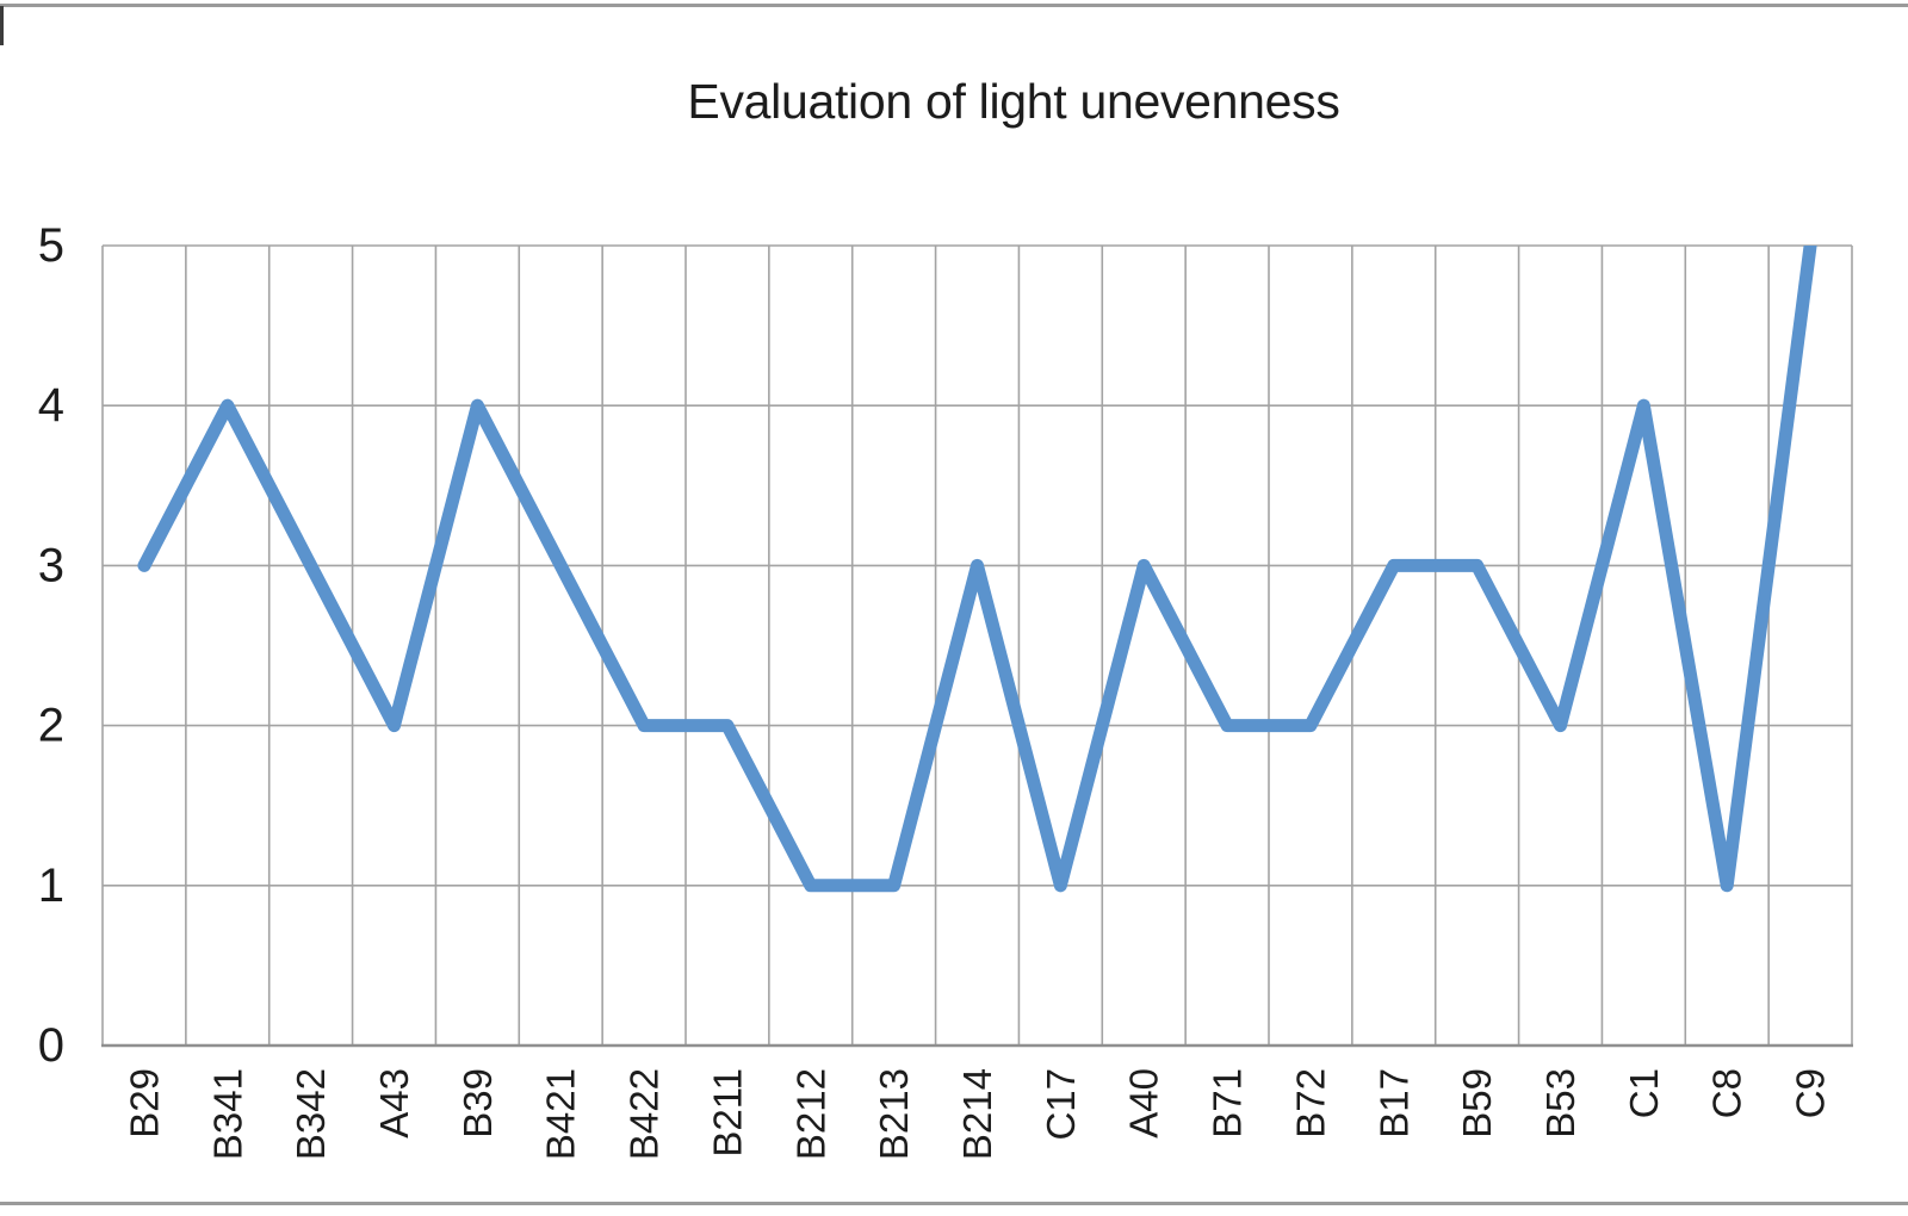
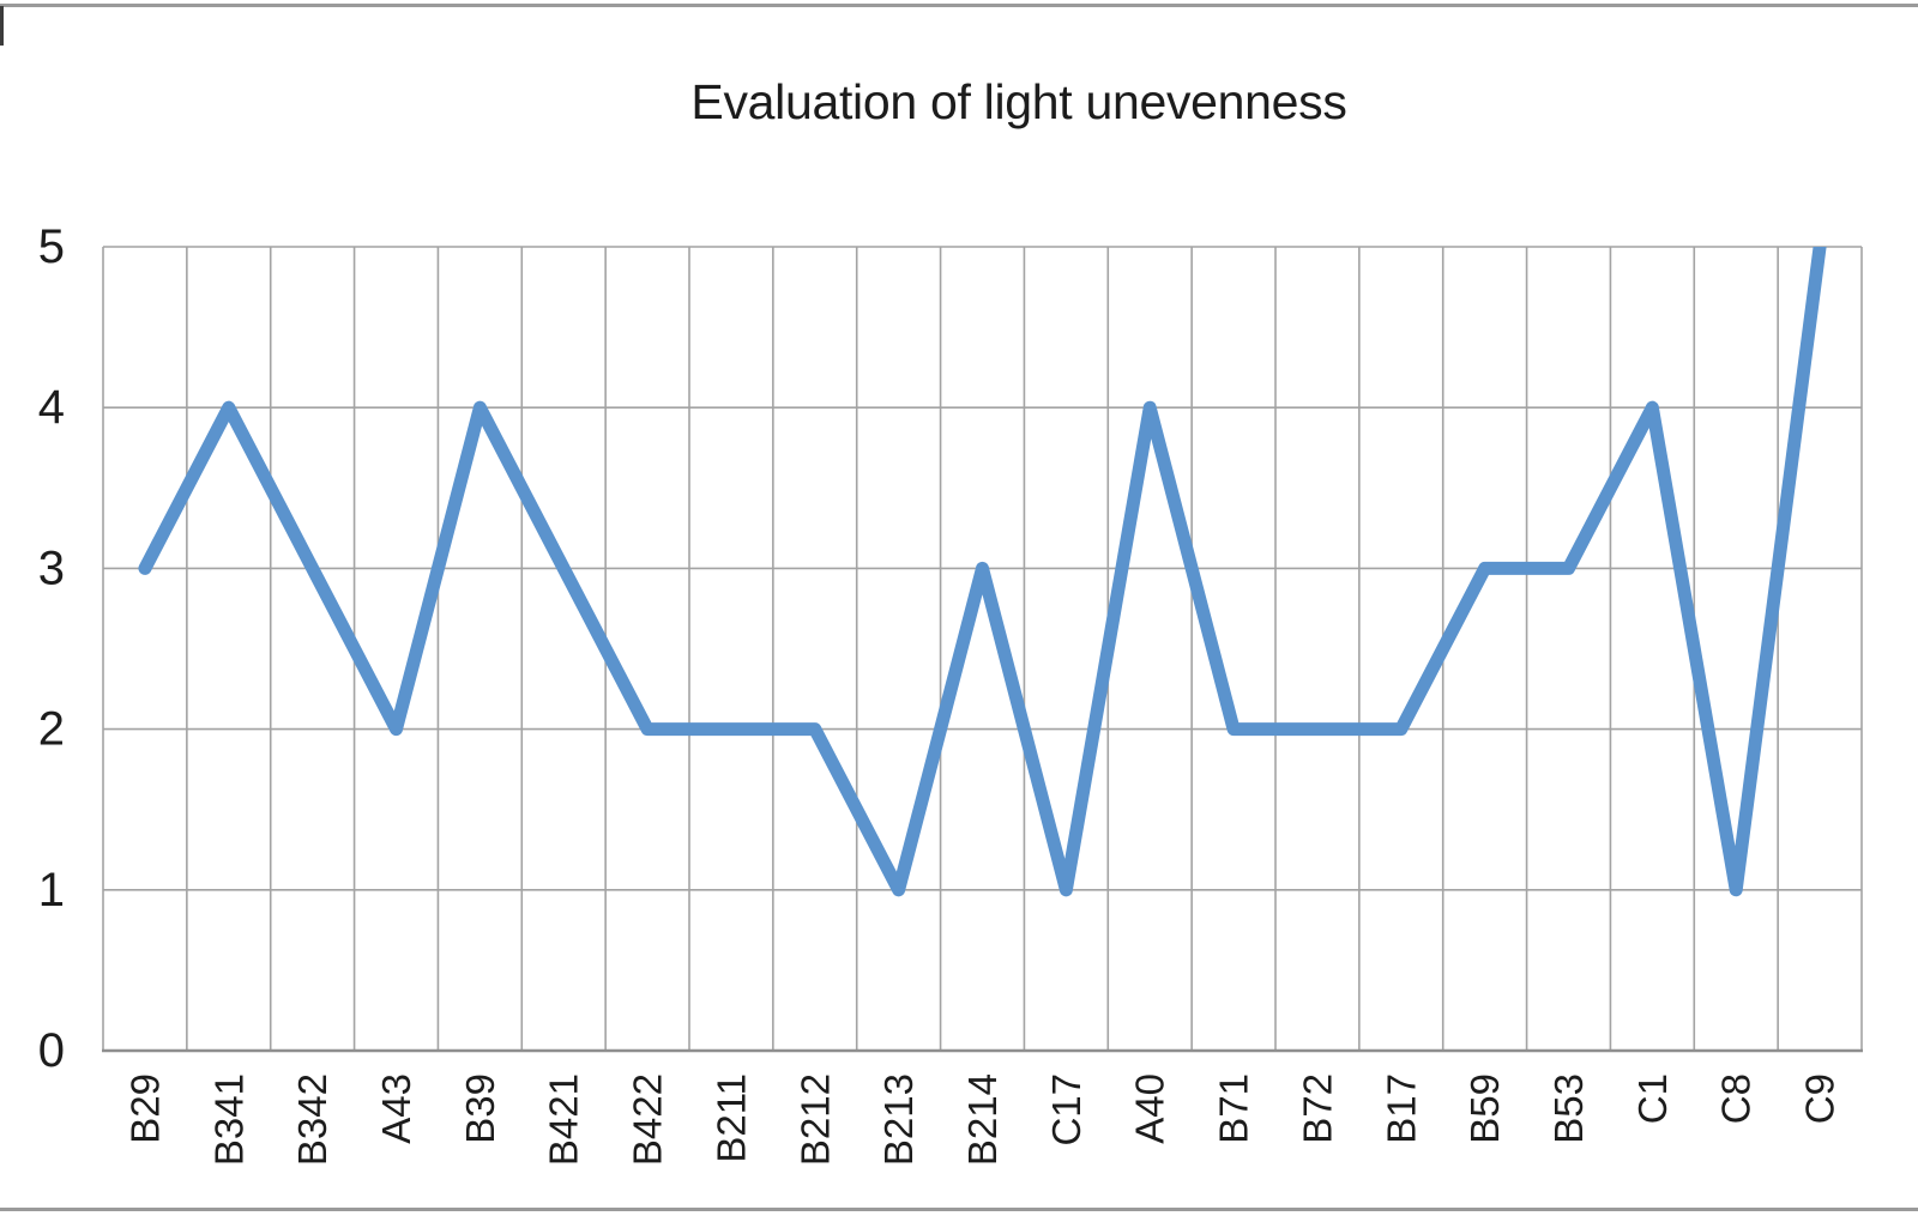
B212: 1 -> 2
A40: 3 -> 4
B17: 3 -> 2
B53: 2 -> 3
